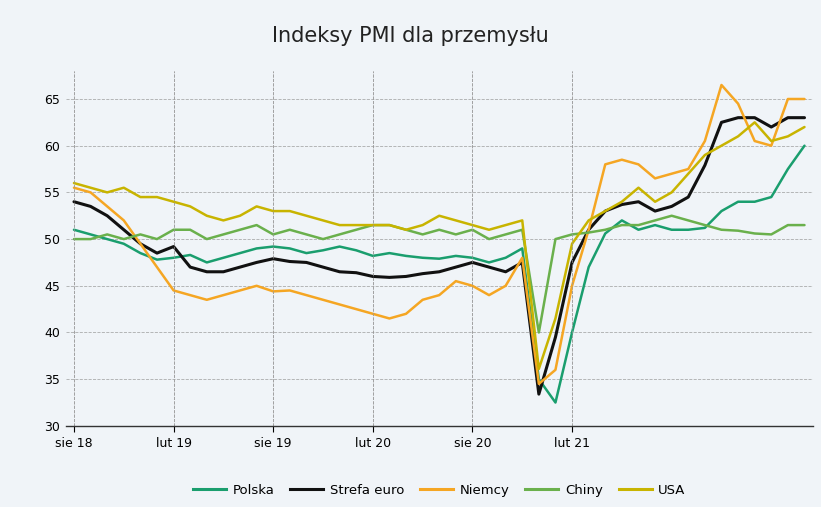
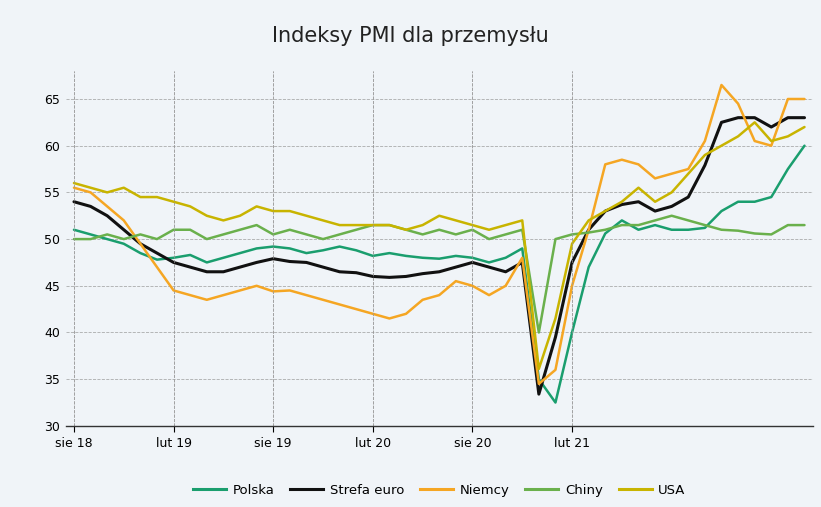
Strefa euro/lut 19: 49.2 -> 47.5
